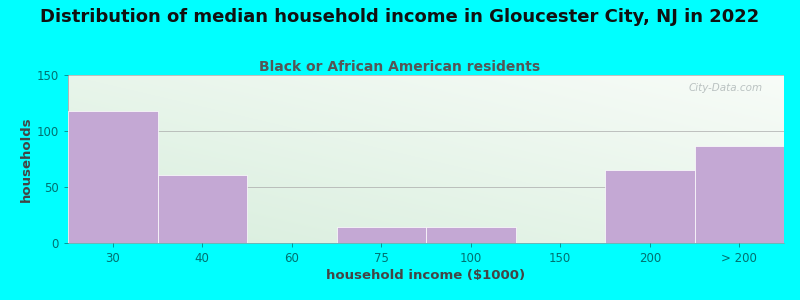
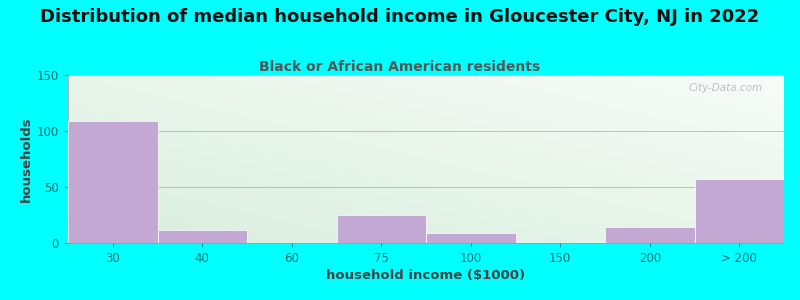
30: 118 -> 109
40: 61 -> 12
75: 14 -> 25
100: 14 -> 9
200: 65 -> 14
> 200: 87 -> 57
